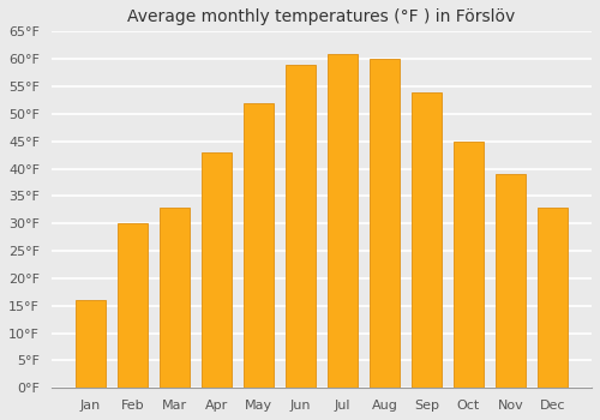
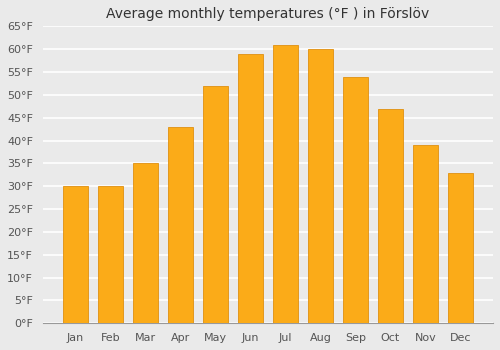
Jan: 16°F -> 30°F
Mar: 33°F -> 35°F
Oct: 45°F -> 47°F
